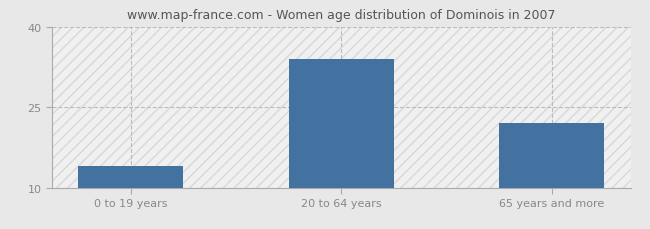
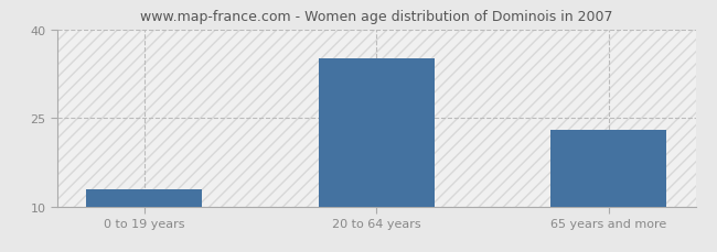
0 to 19 years: 14 -> 13
20 to 64 years: 34 -> 35
65 years and more: 22 -> 23
